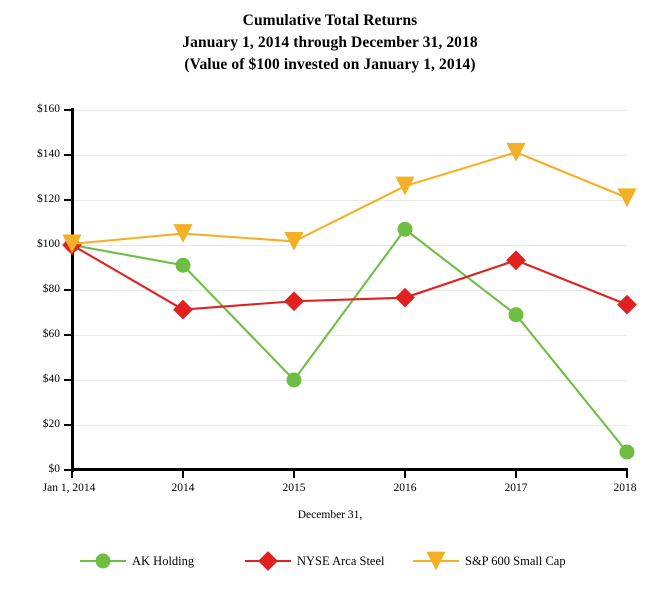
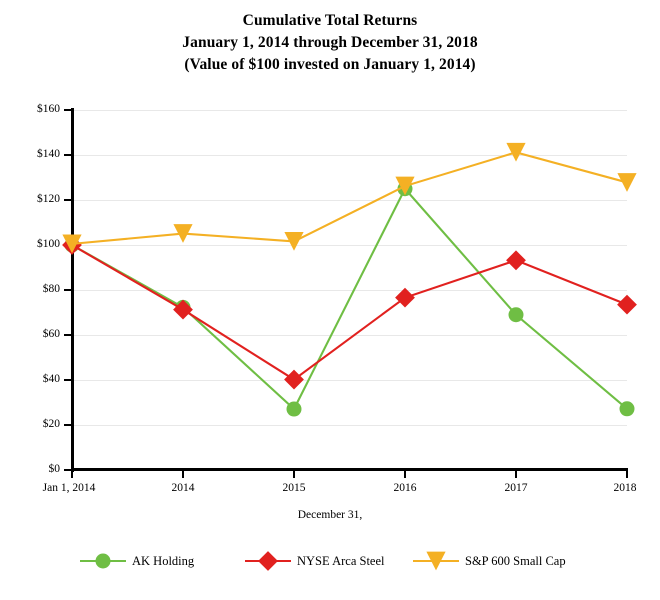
AK Holding/2014: $91 -> $72
AK Holding/2015: $40 -> $27
NYSE Arca Steel/2015: $75 -> $40
AK Holding/2016: $107 -> $125
AK Holding/2018: $8 -> $27
S&P 600 Small Cap/2018: $121 -> $128
